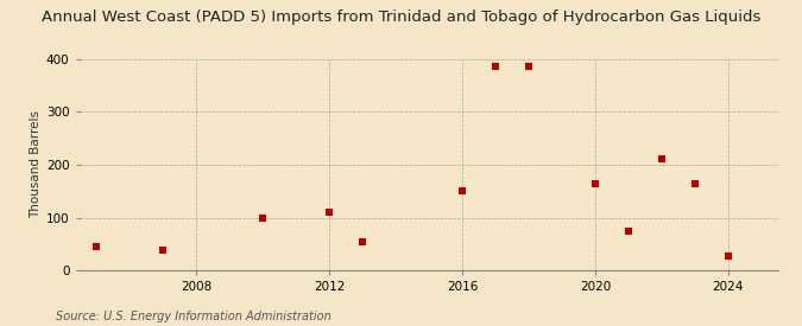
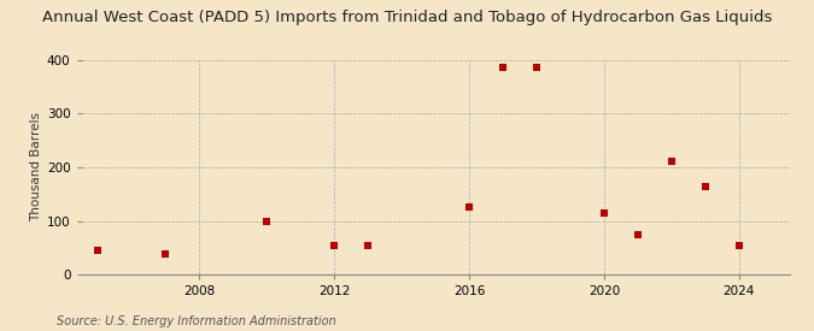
2012: 111 -> 55
2016: 150 -> 125
2020: 165 -> 115
2024: 28 -> 55
